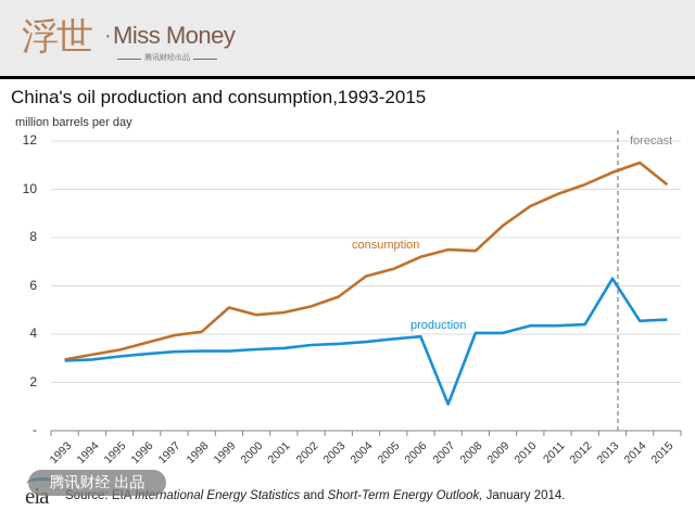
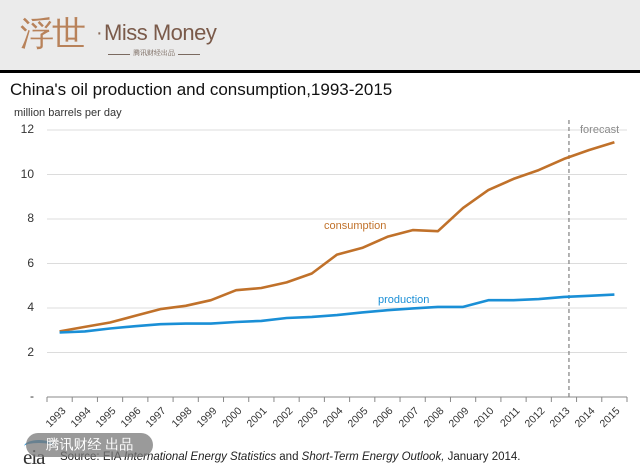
consumption/1999: 5.1 -> 4.3
production/2007: 1.1 -> 4.0
production/2013: 6.3 -> 4.5
consumption/2015: 10.2 -> 11.4
